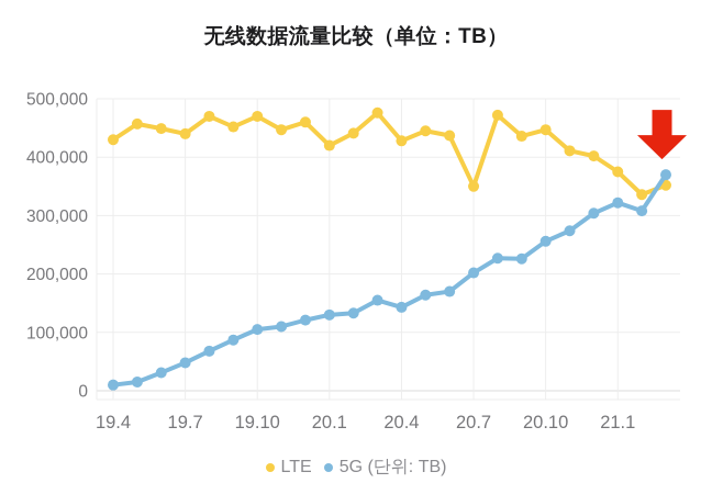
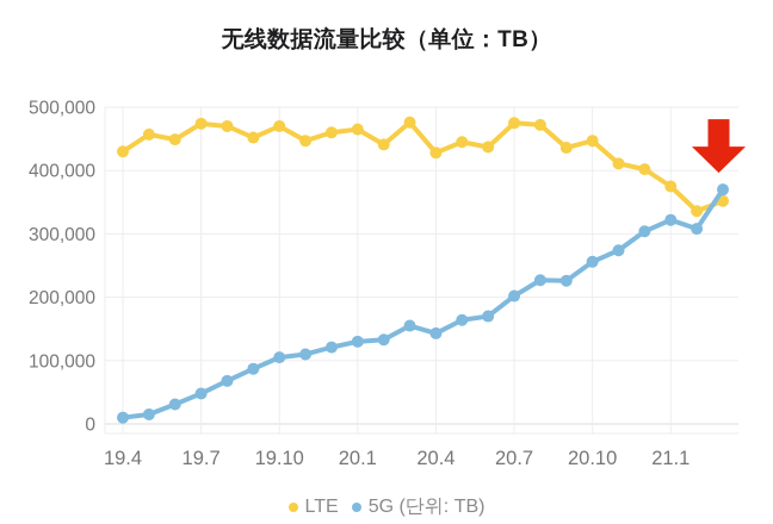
LTE/19.7: 440000 -> 470000
LTE/20.1: 420000 -> 460000
LTE/20.7: 350000 -> 480000
